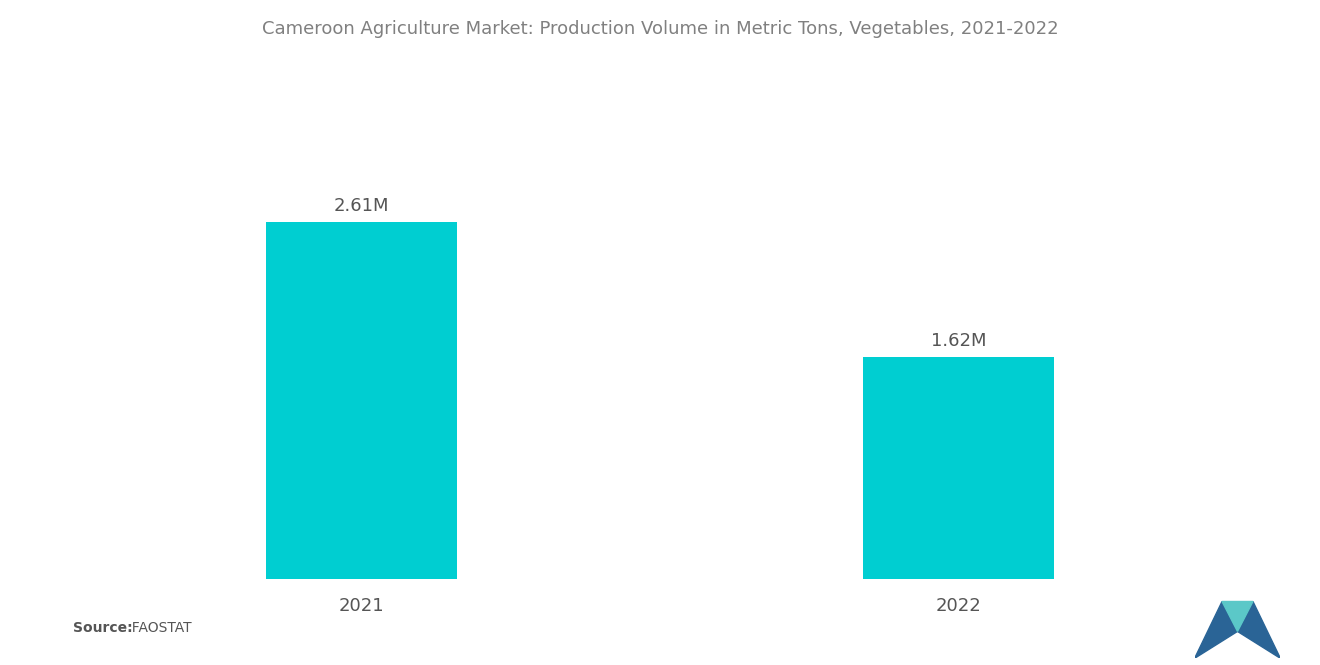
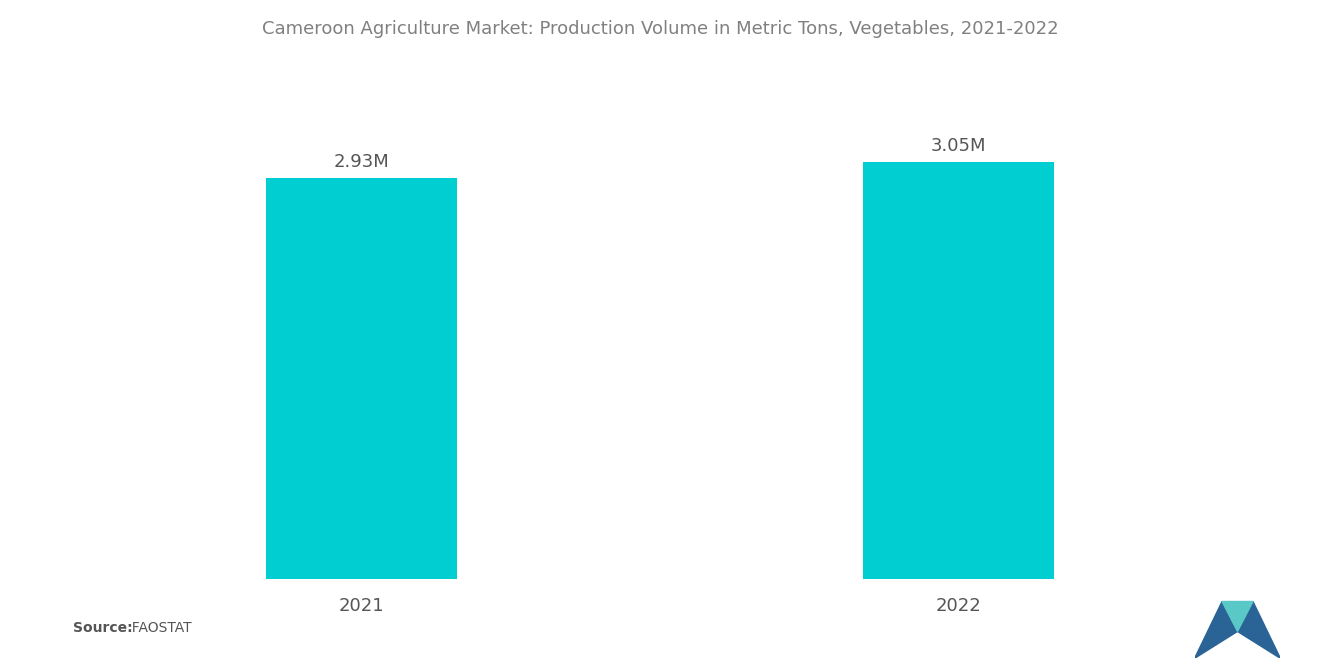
2021: 2.61M -> 2.93M
2022: 1.62M -> 3.05M
